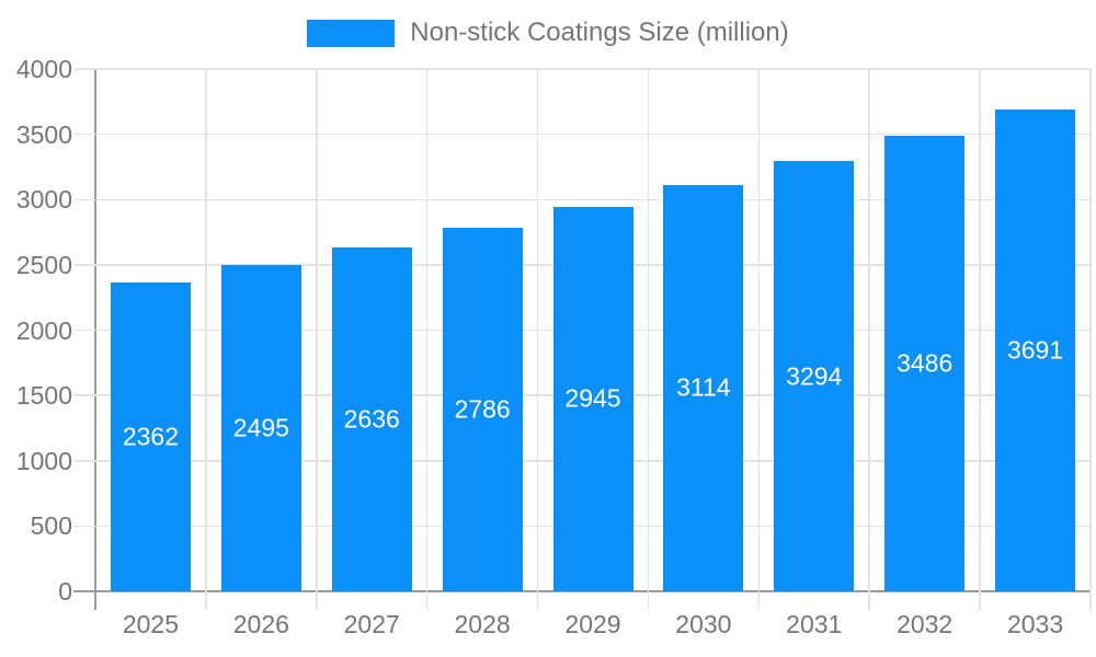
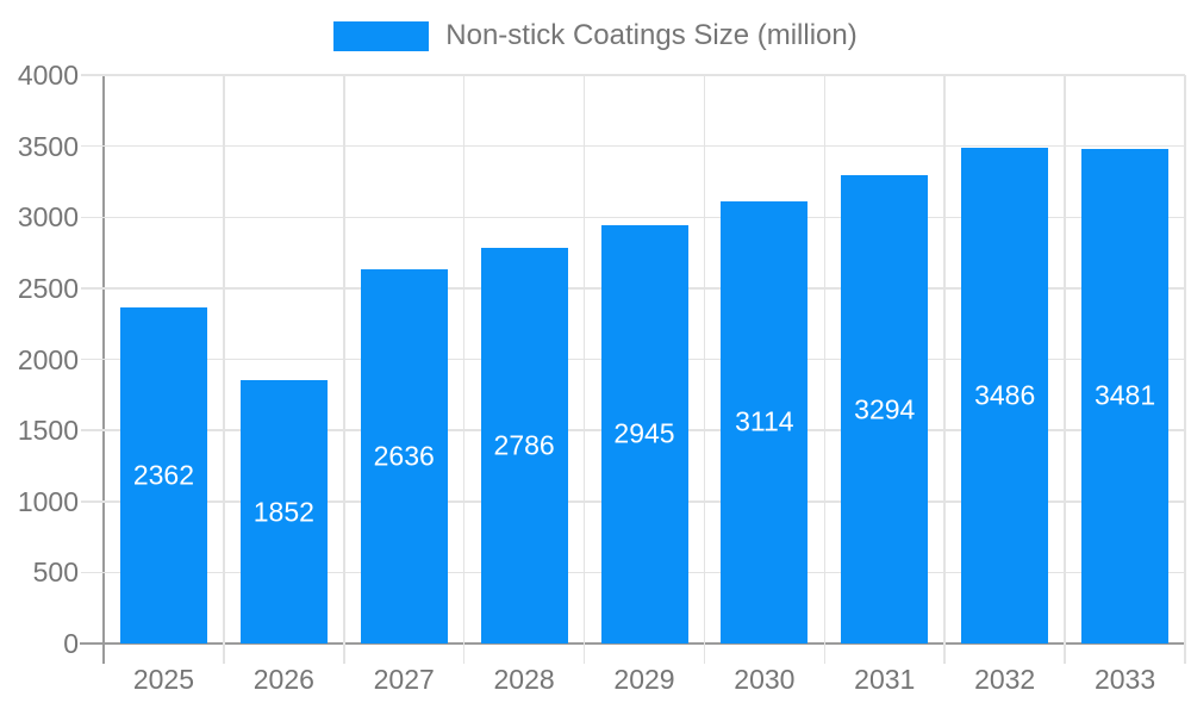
2026: 2495 -> 1852
2033: 3691 -> 3481
